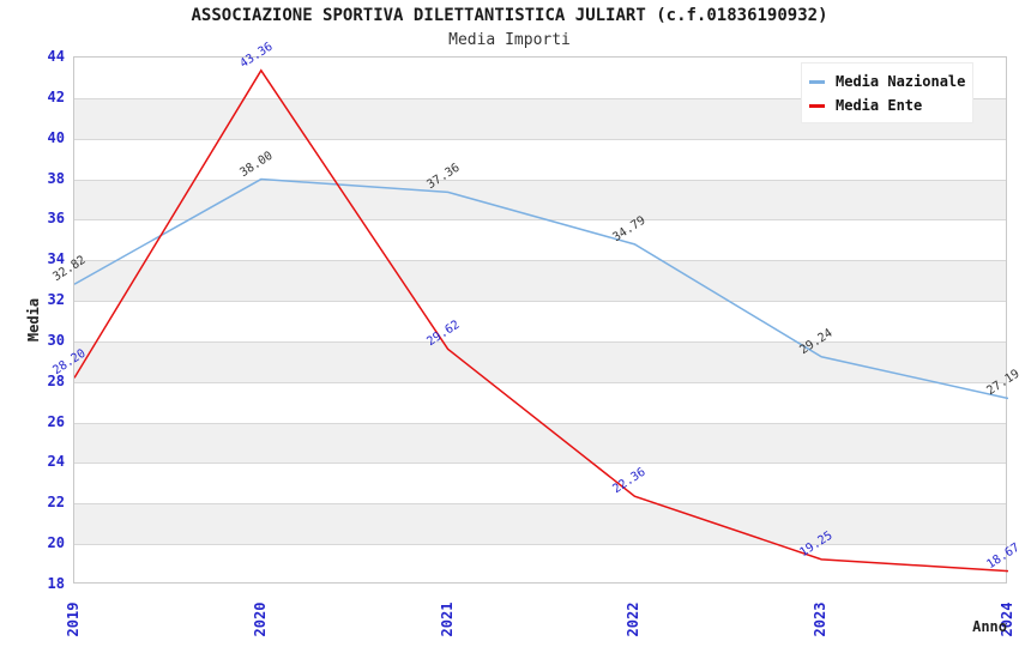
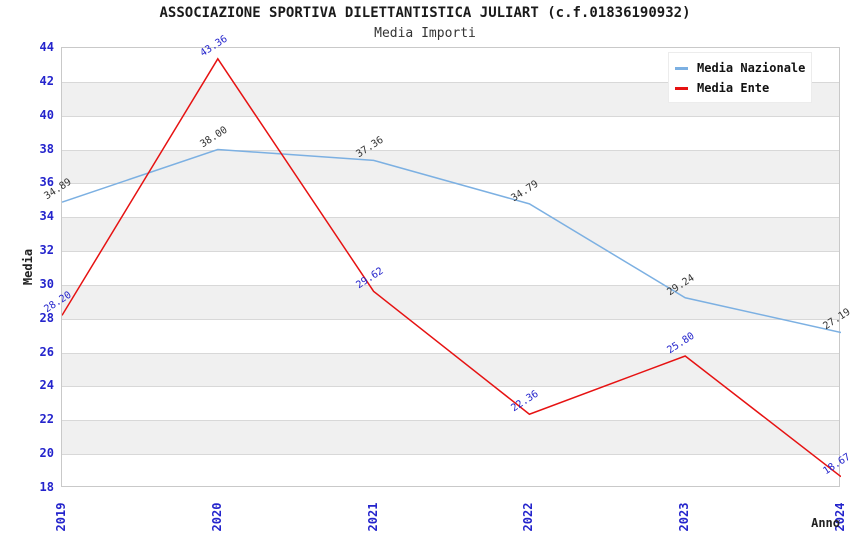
Media Nazionale/2019: 32.82 -> 34.89
Media Ente/2023: 19.25 -> 25.80
